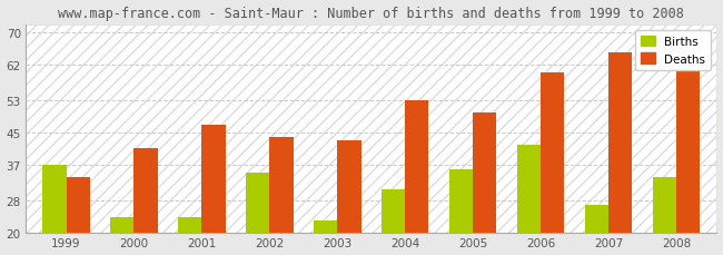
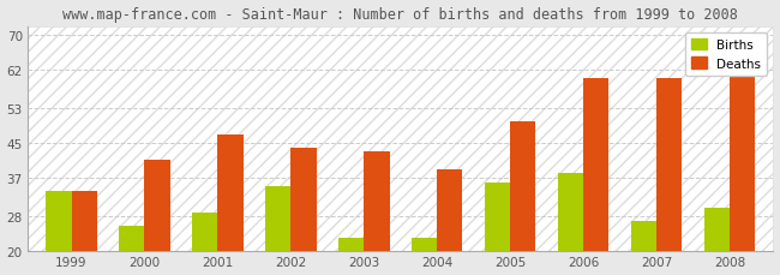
Births/1999: 37 -> 34
Births/2000: 24 -> 26
Births/2001: 24 -> 29
Births/2004: 31 -> 23
Deaths/2004: 53 -> 39
Births/2006: 42 -> 38
Deaths/2007: 65 -> 60
Births/2008: 34 -> 30
